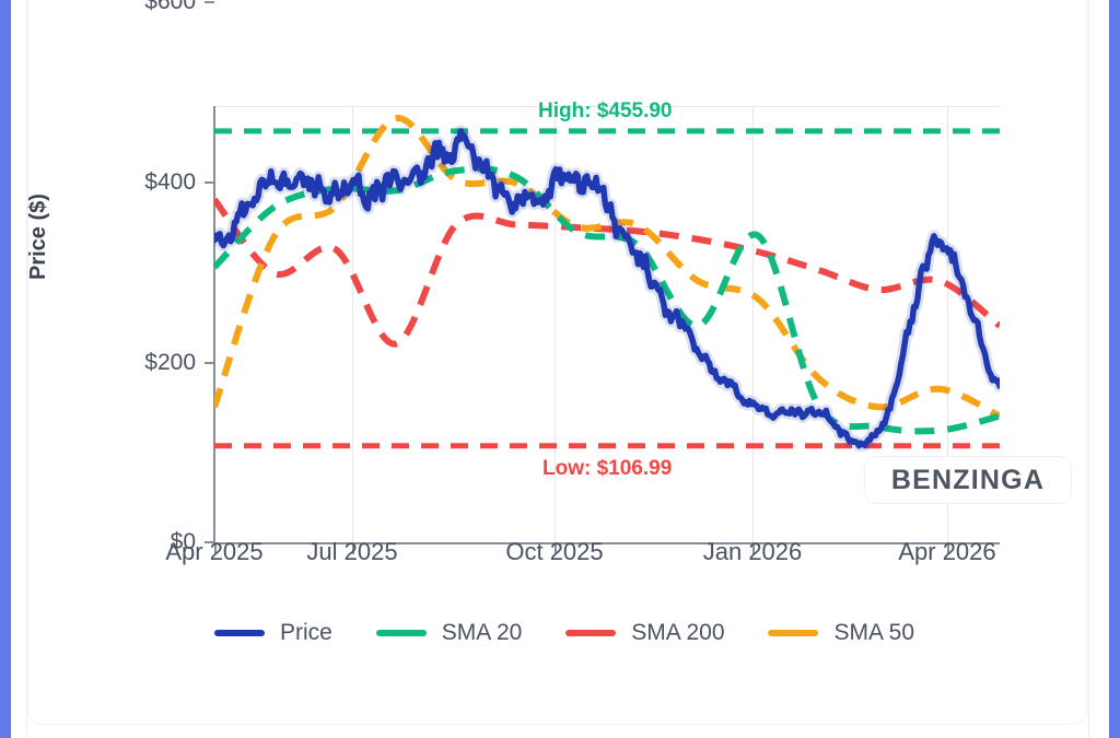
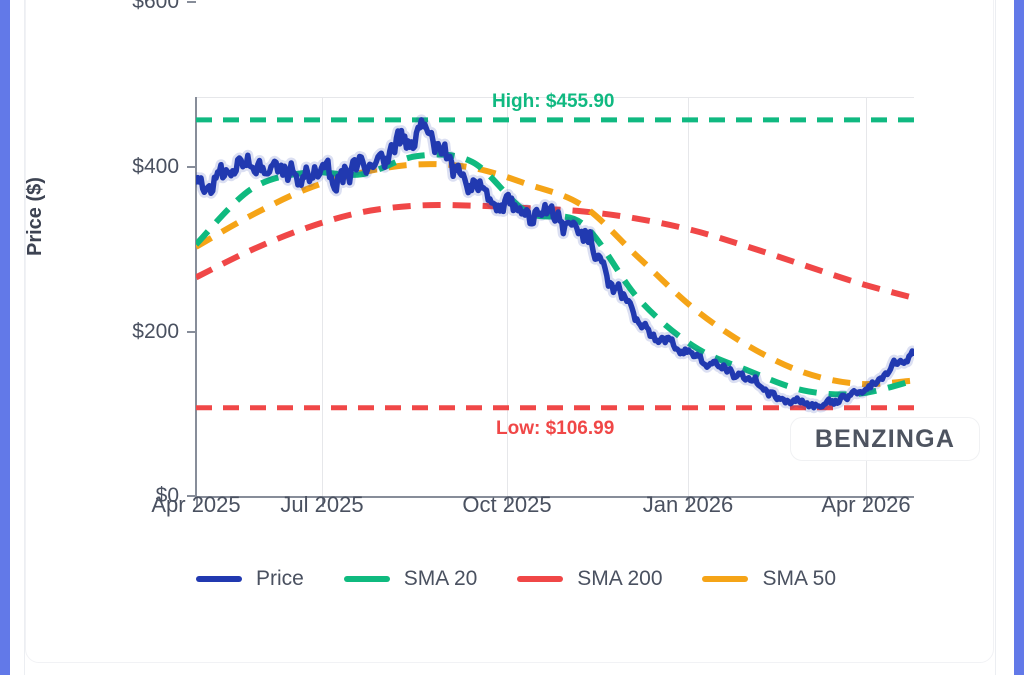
Price/Apr 2025: $330 -> $380
SMA 200/Apr 2025: $380 -> $260
SMA 50/Apr 2025: $150 -> $300
SMA 200/Jul 2025: $220 -> $340
SMA 50/Jul 2025: $470 -> $390
Price/Oct 2025: $410 -> $350
SMA 50/Oct 2025: $350 -> $380
Price/Jan 2026: $150 -> $170
SMA 20/Jan 2026: $340 -> $180
SMA 50/Jan 2026: $270 -> $230
Price/Apr 2026: $330 -> $130
SMA 200/Apr 2026: $290 -> $260
SMA 50/Apr 2026: $170 -> $140
